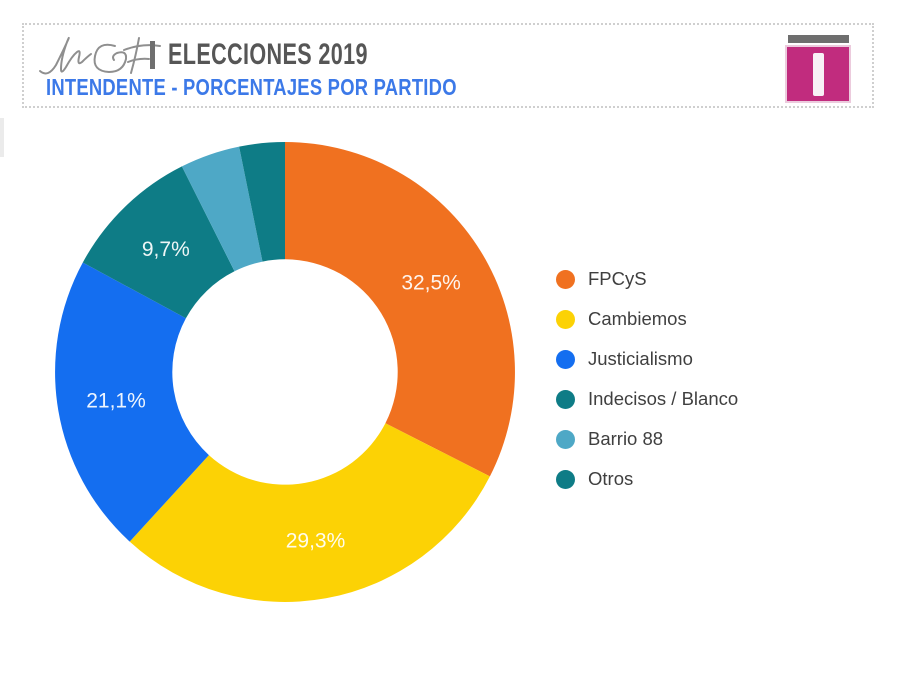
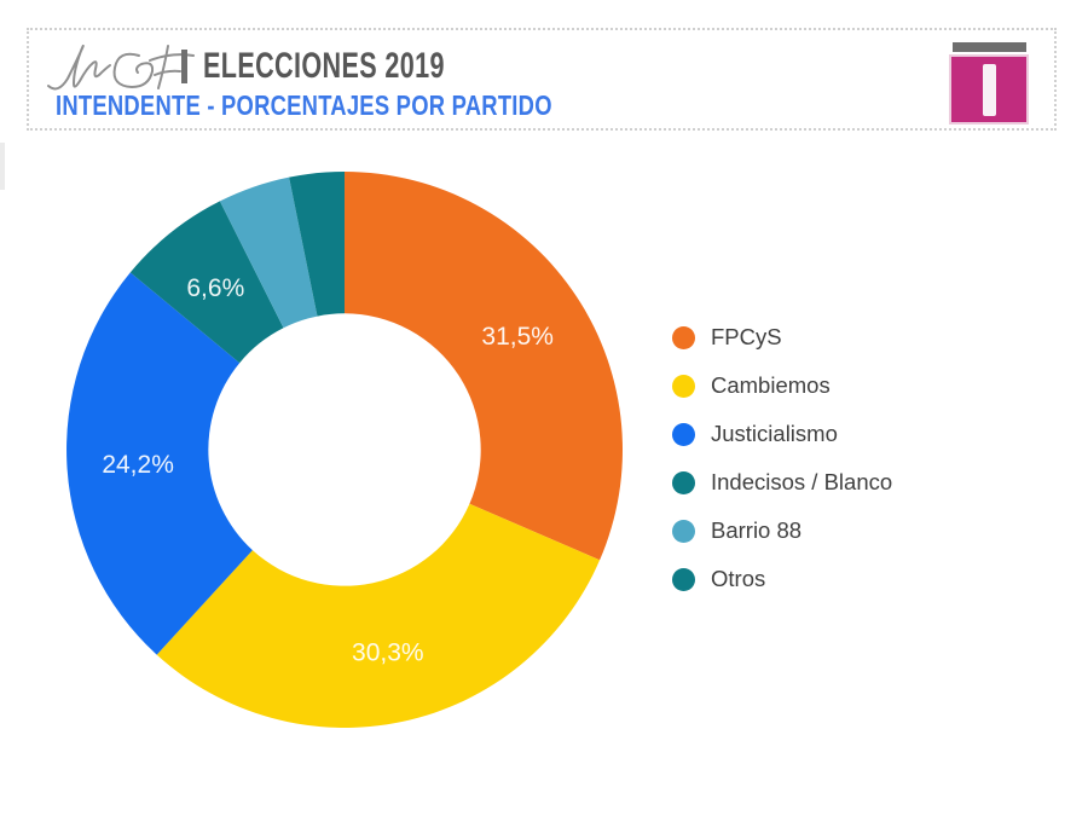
FPCyS: 32,5% -> 31,5%
Cambiemos: 29,3% -> 30,3%
Justicialismo: 21,1% -> 24,2%
Indecisos / Blanco: 9,7% -> 6,6%
